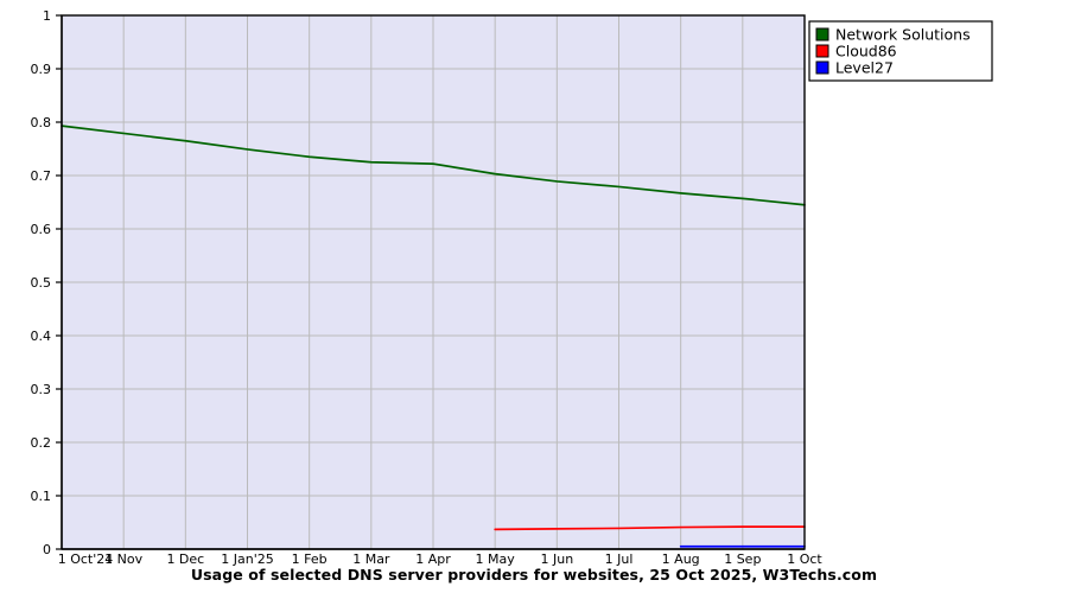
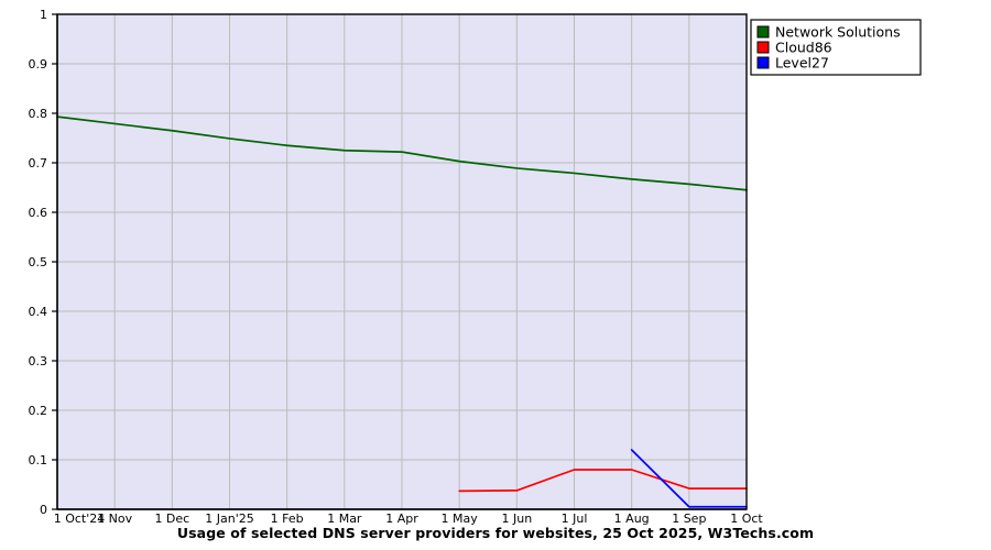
Cloud86/1 Jul: 0.04 -> 0.08
Cloud86/1 Aug: 0.04 -> 0.08
Level27/1 Aug: 0.01 -> 0.12
